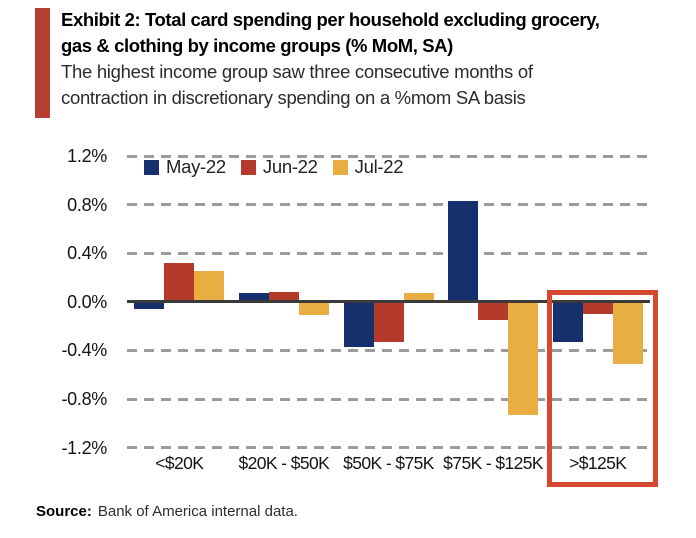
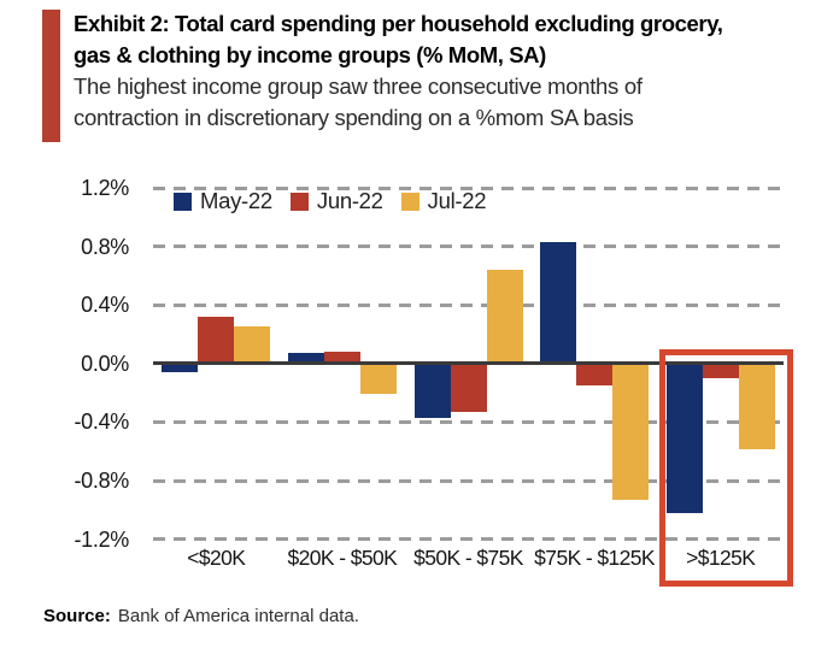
Jul-22/$20K - $50K: -0.11% -> -0.21%
Jul-22/$50K - $75K: 0.07% -> 0.64%
May-22/>$125K: -0.33% -> -1.02%
Jul-22/>$125K: -0.51% -> -0.59%
